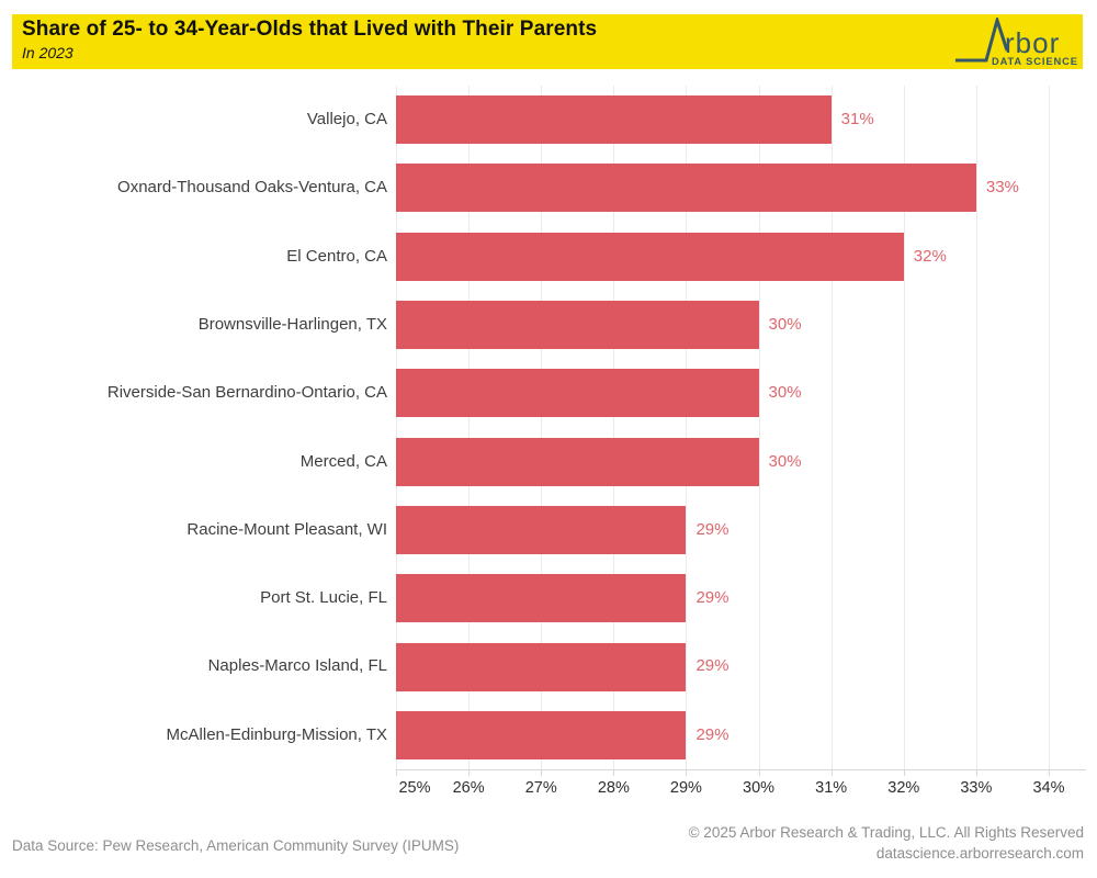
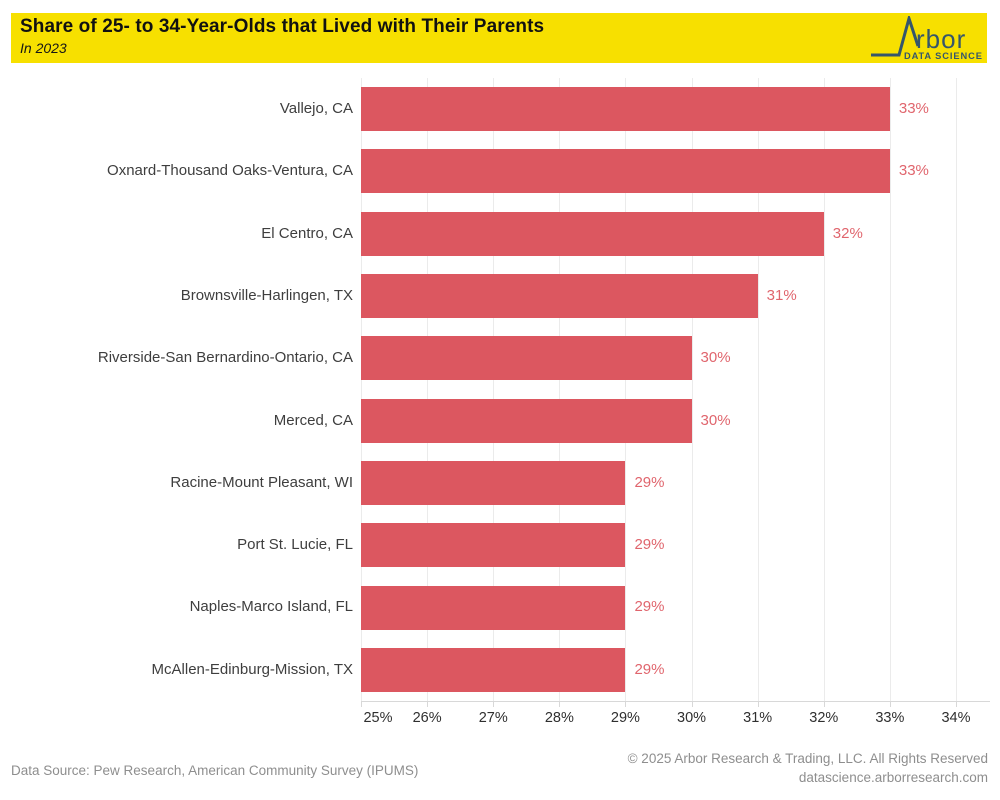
Vallejo, CA: 31% -> 33%
Brownsville-Harlingen, TX: 30% -> 31%
